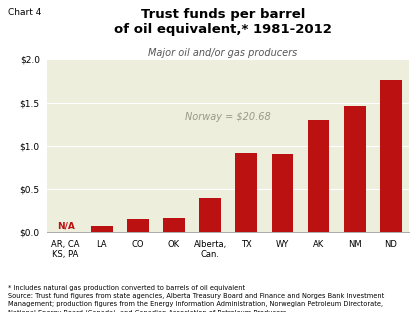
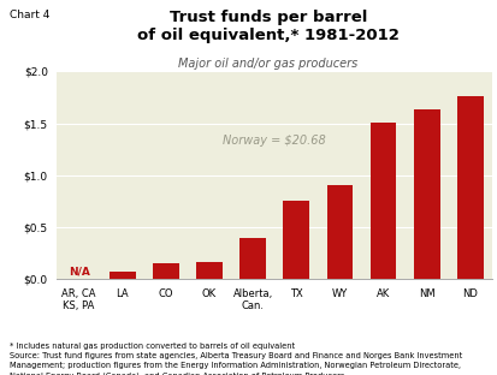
TX: $0.92 -> $0.76
AK: $1.30 -> $1.51
NM: $1.46 -> $1.63
